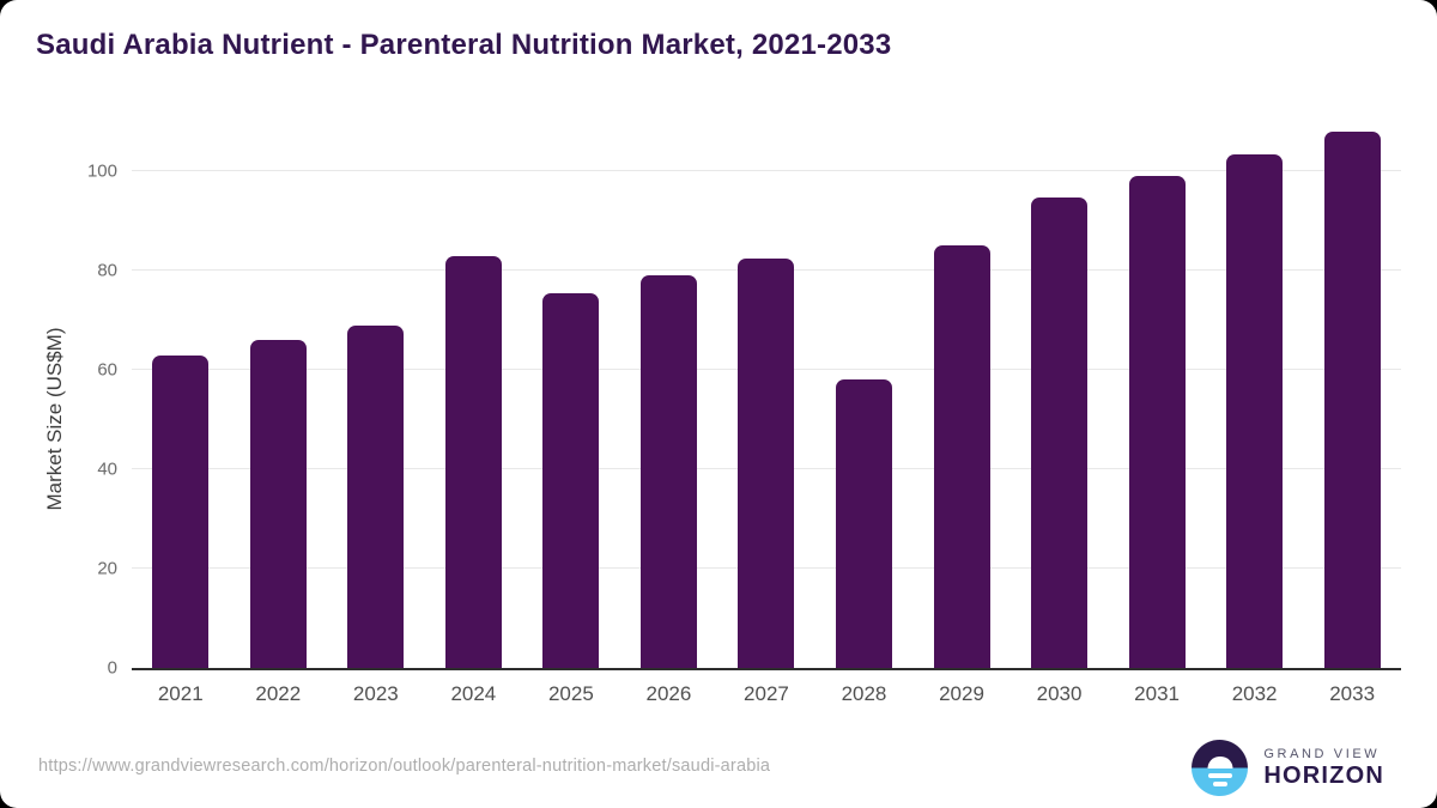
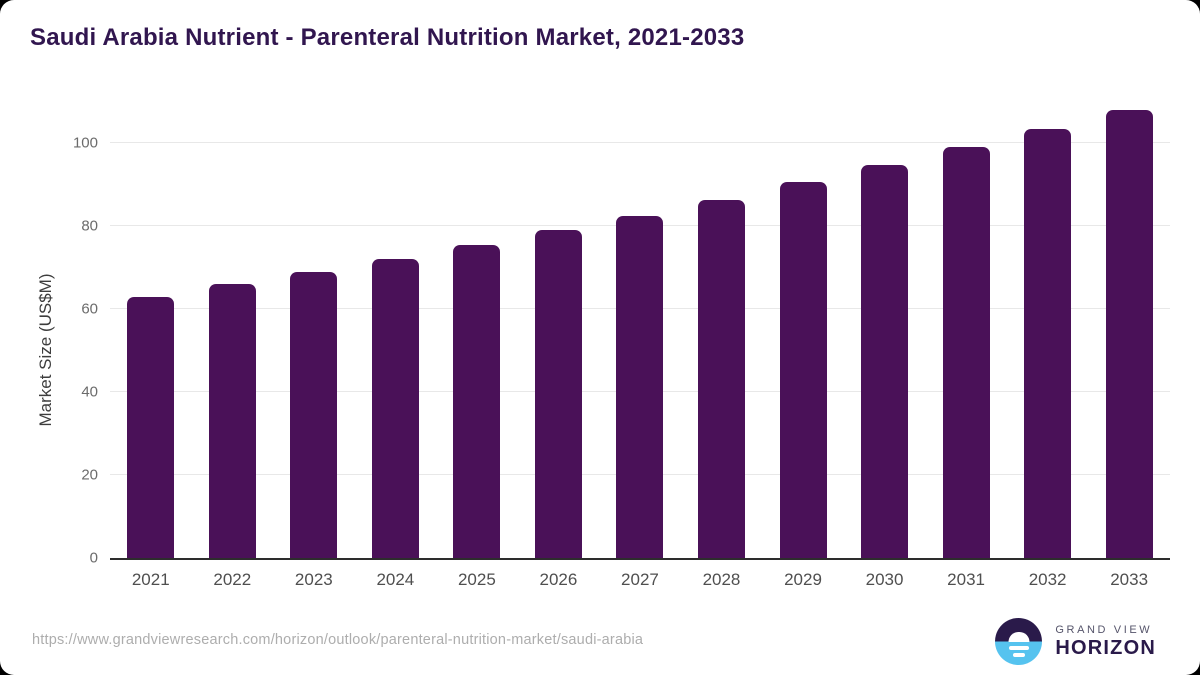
2024: 83 -> 72
2028: 58 -> 86
2029: 85 -> 90
